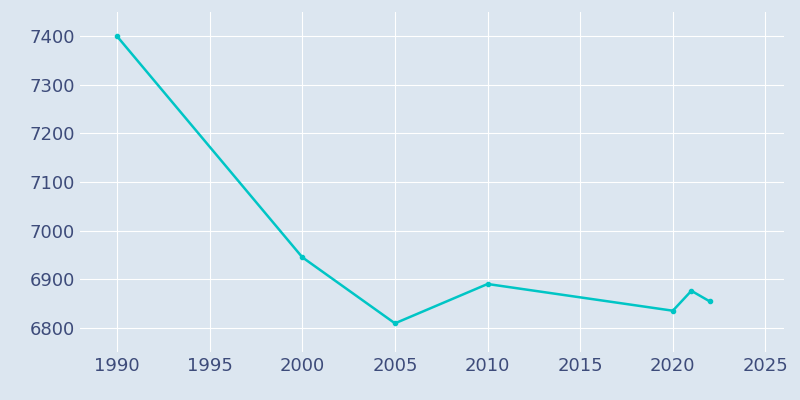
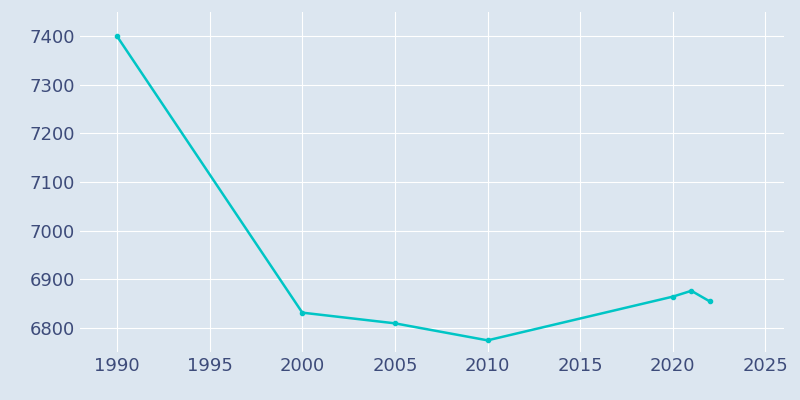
2000: 6945 -> 6831
2010: 6890 -> 6774
2020: 6835 -> 6864
